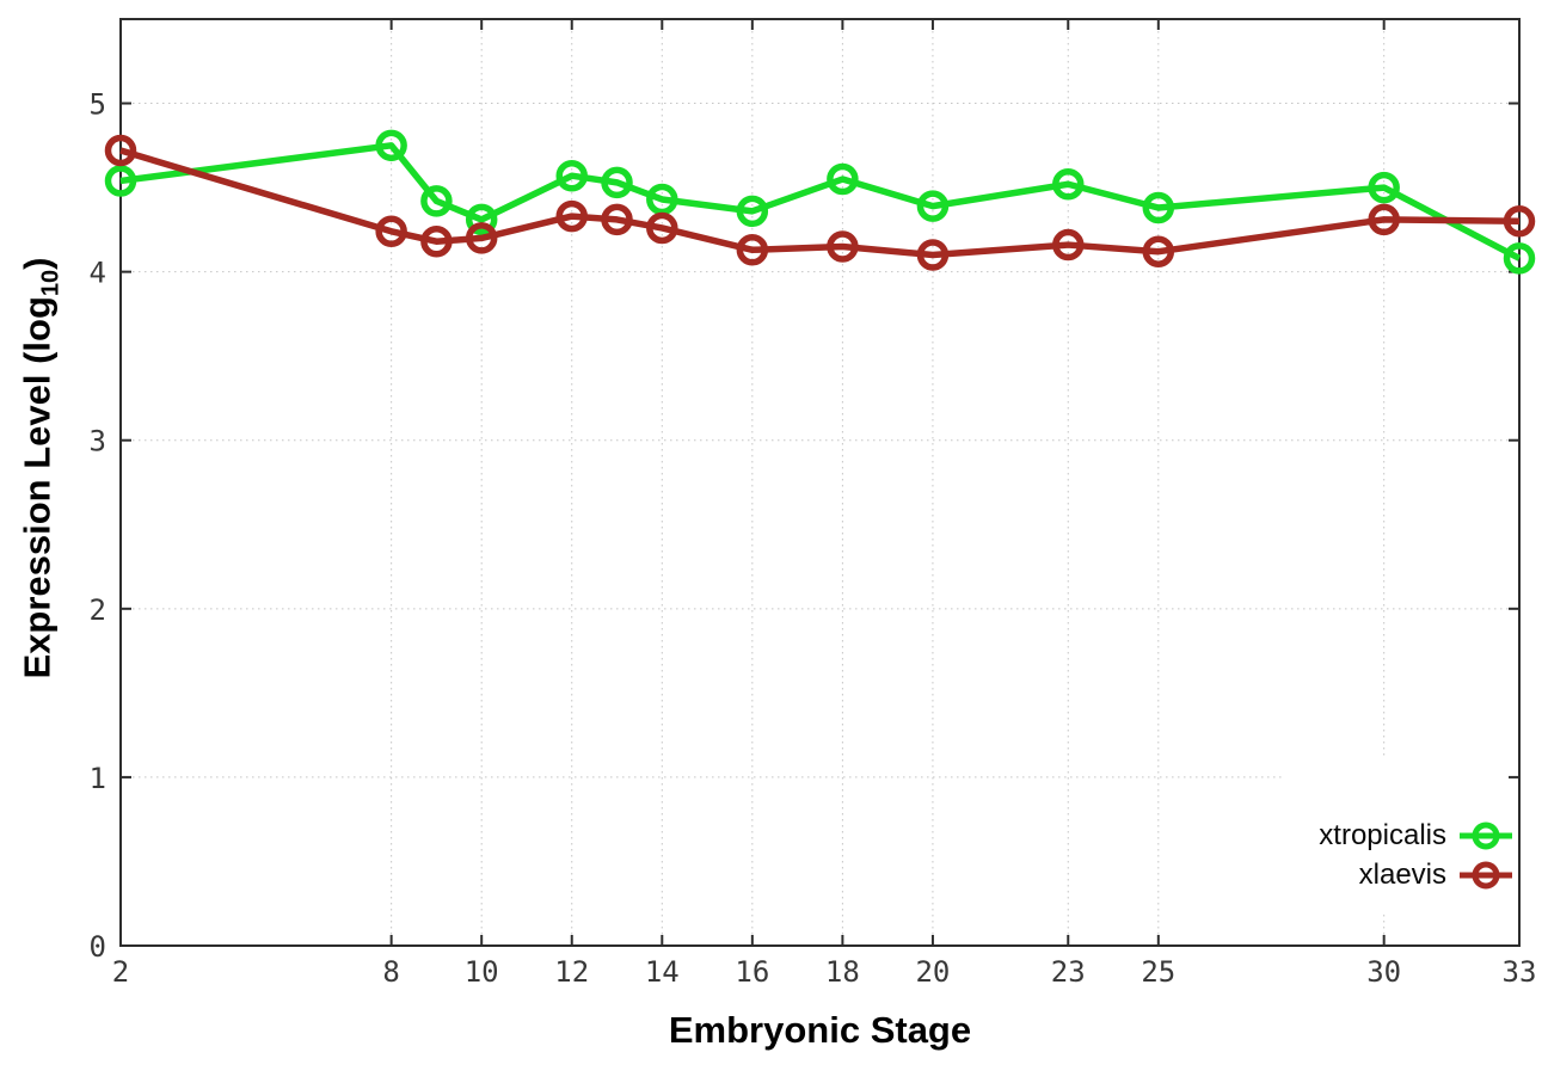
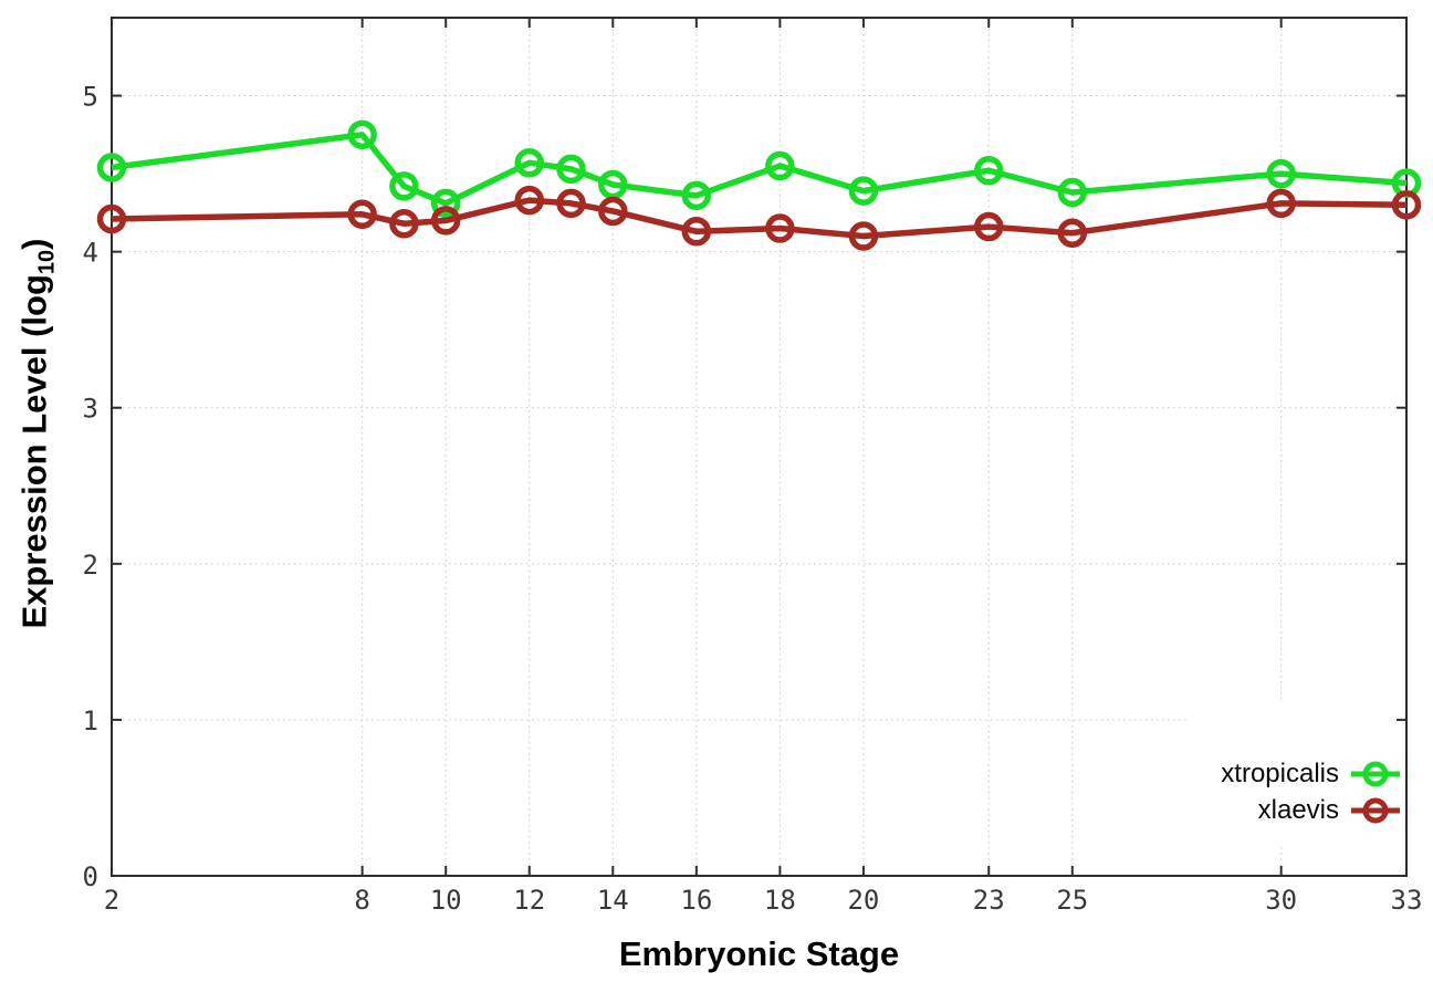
xlaevis/2: 4.72 -> 4.21
xtropicalis/33: 4.08 -> 4.44
